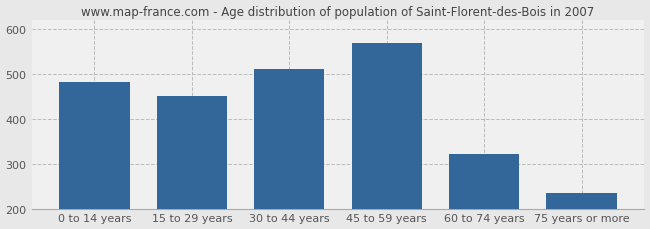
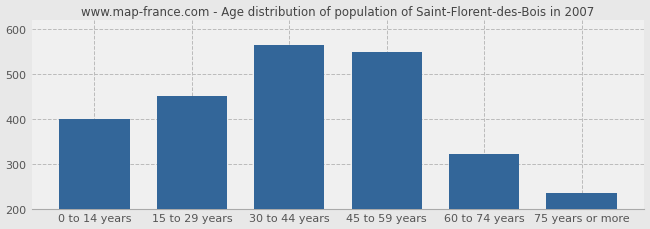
0 to 14 years: 483 -> 400
30 to 44 years: 510 -> 565
45 to 59 years: 570 -> 550
